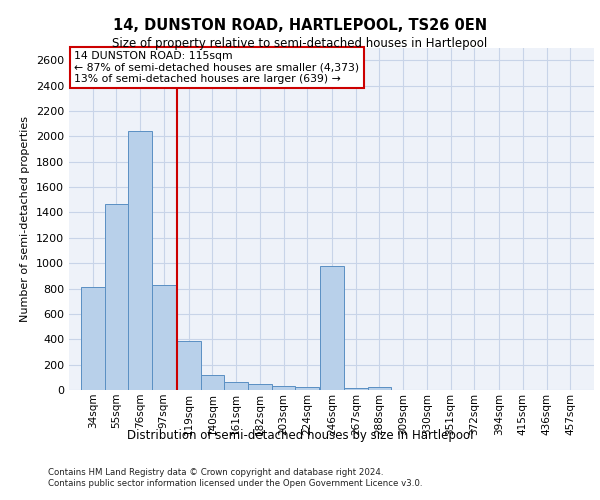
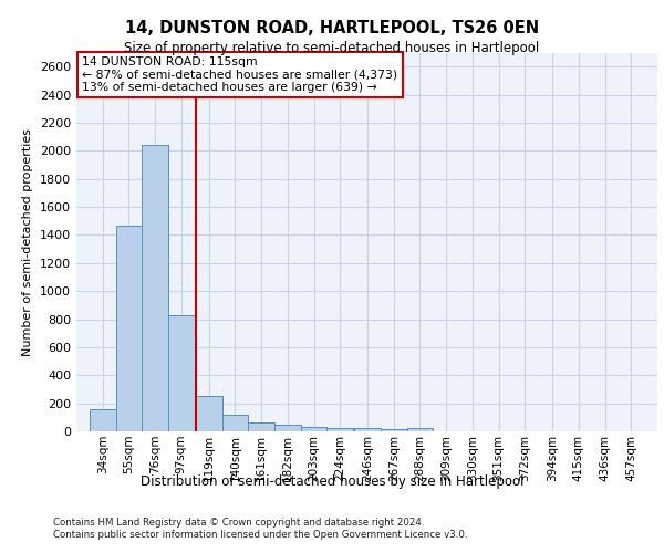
34sqm: 810 -> 160
119sqm: 390 -> 260
246sqm: 980 -> 20
